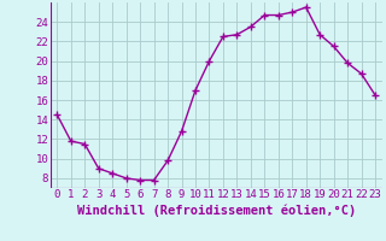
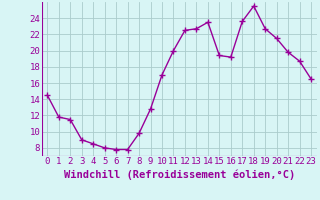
15: 24.7 -> 19.4
16: 24.7 -> 19.2
17: 25.0 -> 23.6
